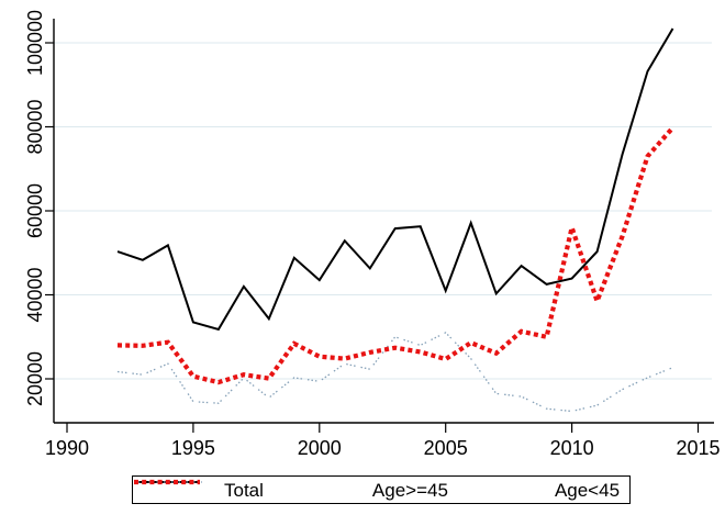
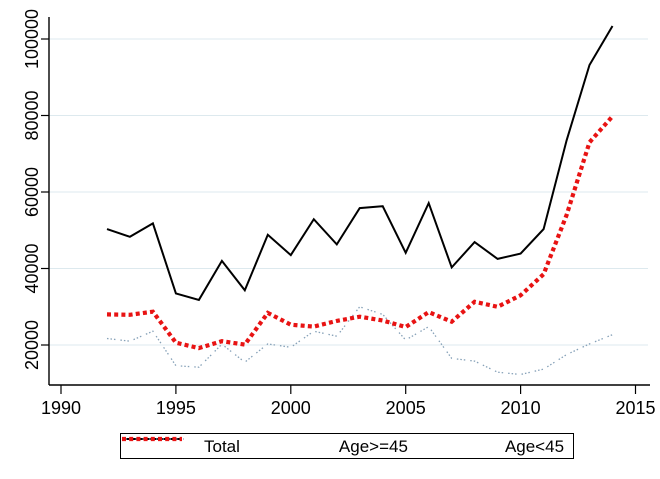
Total/2005: 41000 -> 44000
Age>=45/2005: 31000 -> 21000
Age<45/2010: 56000 -> 33000
